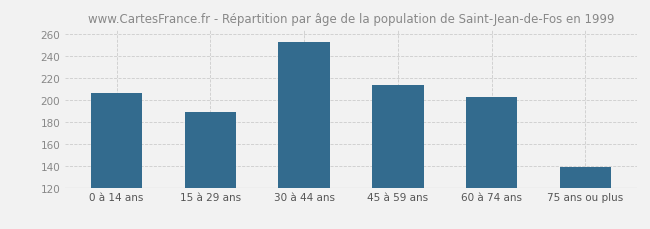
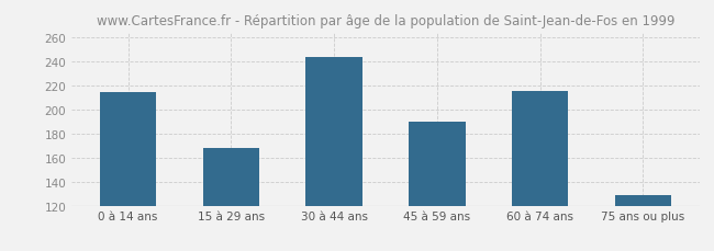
0 à 14 ans: 206 -> 215
15 à 29 ans: 189 -> 168
30 à 44 ans: 253 -> 244
45 à 59 ans: 214 -> 190
60 à 74 ans: 203 -> 216
75 ans ou plus: 139 -> 129
